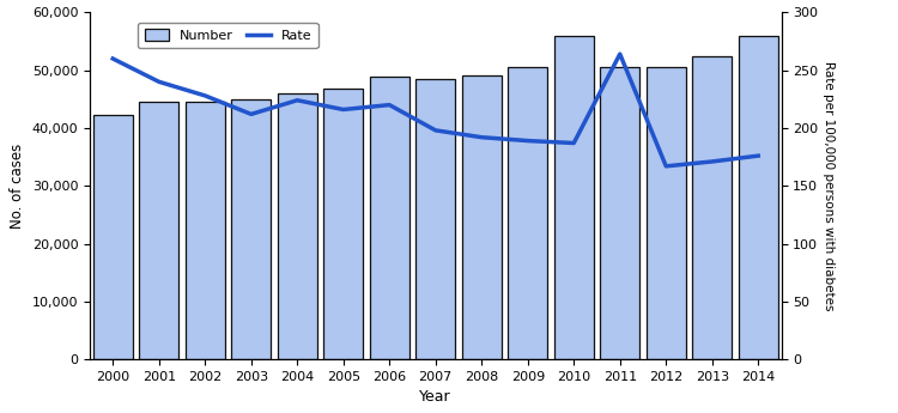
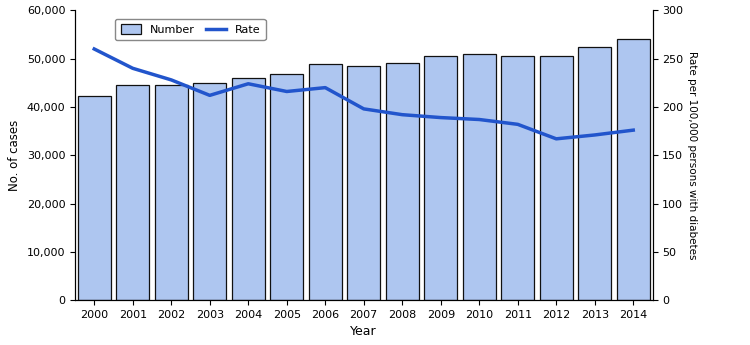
Number/2010: 56,000 -> 51,000
Rate/2011: 264 -> 182
Number/2014: 56,000 -> 54,000
